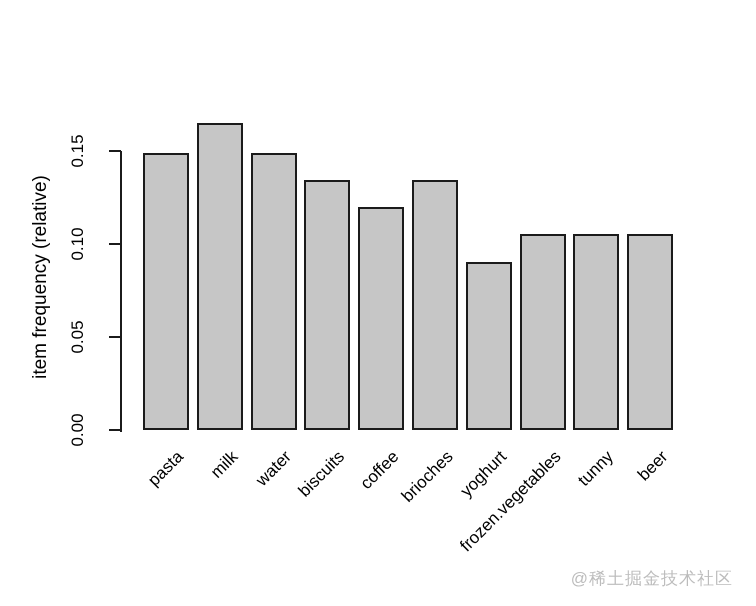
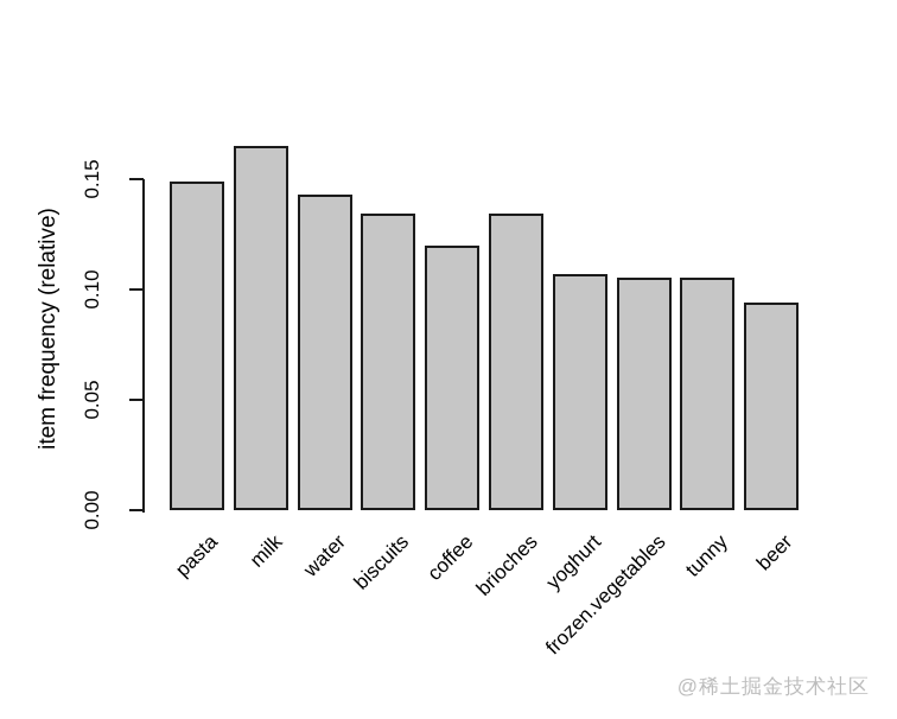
water: 0.149 -> 0.143
yoghurt: 0.090 -> 0.107
beer: 0.105 -> 0.094
